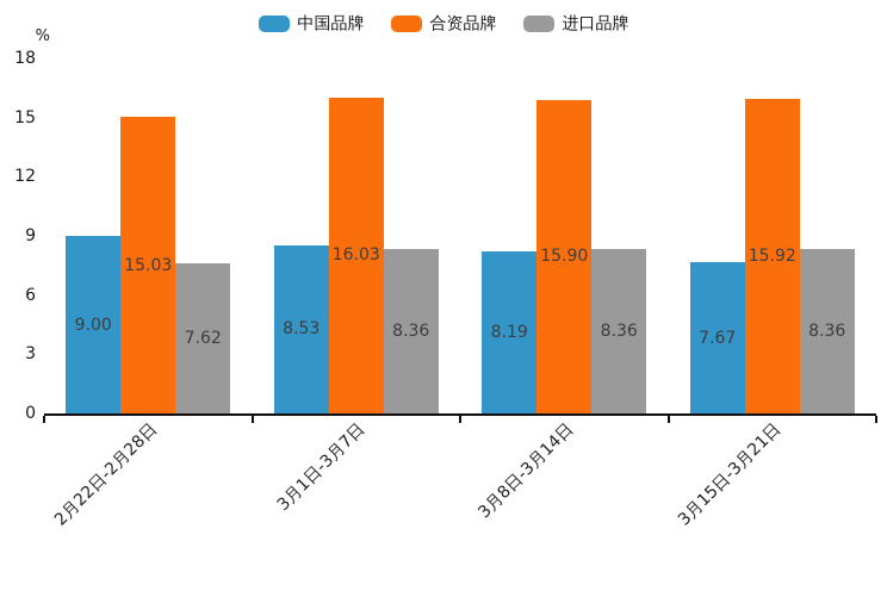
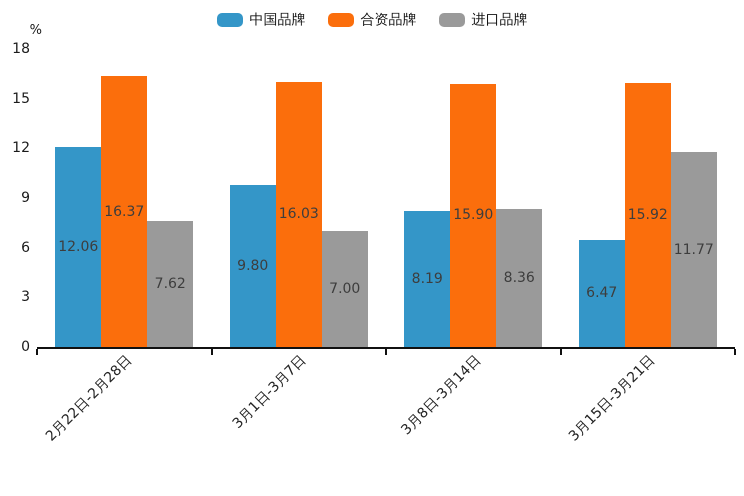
中国品牌/2月22日-2月28日: 9.00 -> 12.06
合资品牌/2月22日-2月28日: 15.03 -> 16.37
中国品牌/3月1日-3月7日: 8.53 -> 9.80
进口品牌/3月1日-3月7日: 8.36 -> 7.00
中国品牌/3月15日-3月21日: 7.67 -> 6.47
进口品牌/3月15日-3月21日: 8.36 -> 11.77
